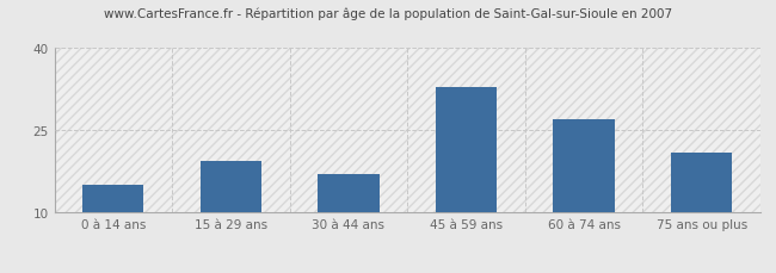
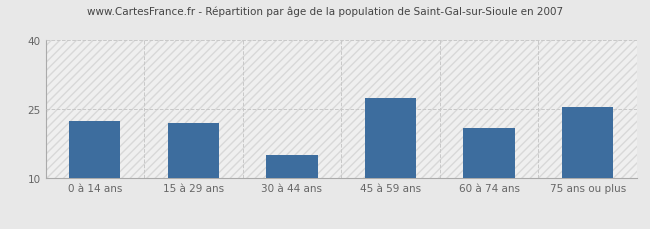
0 à 14 ans: 15.0 -> 22.5
15 à 29 ans: 19.5 -> 22.0
30 à 44 ans: 17.0 -> 15.0
45 à 59 ans: 33.0 -> 27.5
60 à 74 ans: 27.0 -> 21.0
75 ans ou plus: 21.0 -> 25.5
